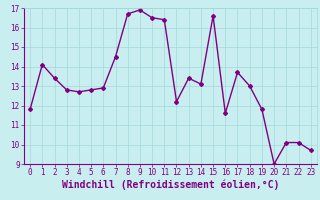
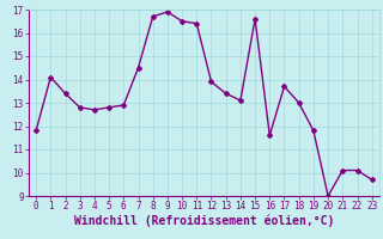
12: 12.2 -> 13.9
